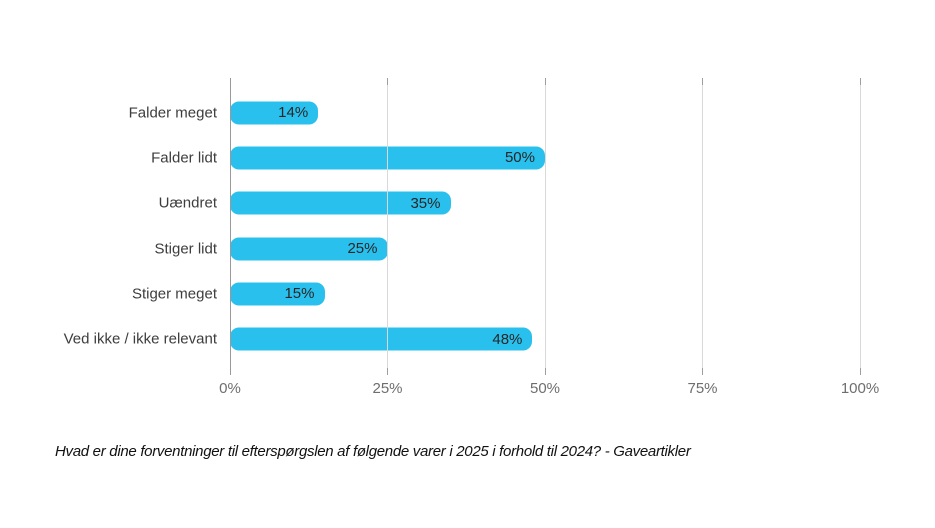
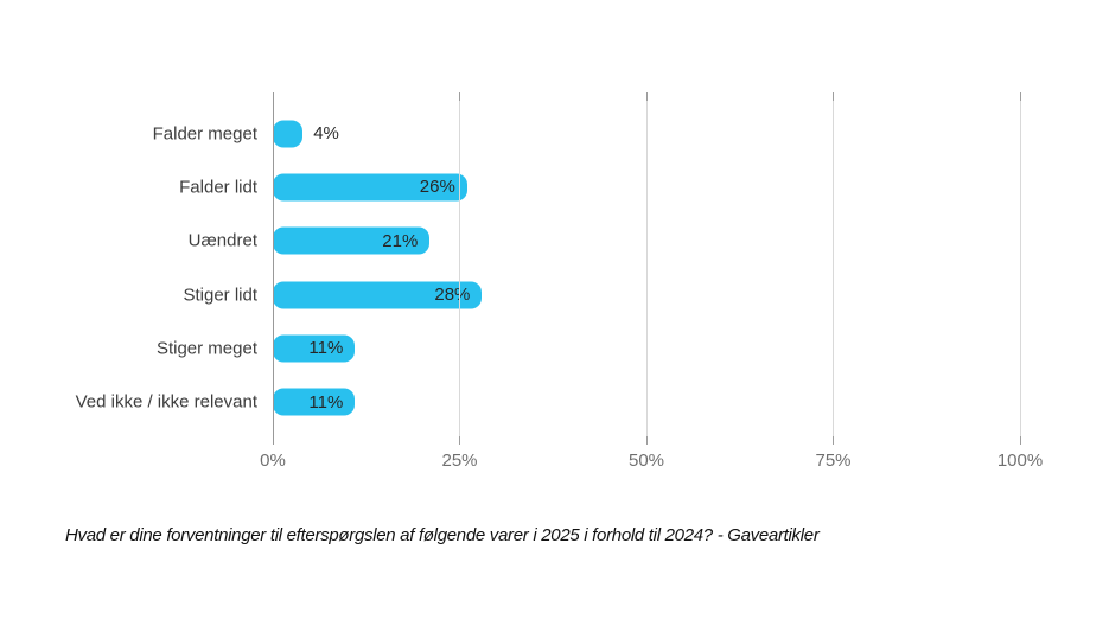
Falder meget: 14% -> 4%
Falder lidt: 50% -> 26%
Uændret: 35% -> 21%
Stiger lidt: 25% -> 28%
Stiger meget: 15% -> 11%
Ved ikke / ikke relevant: 48% -> 11%
